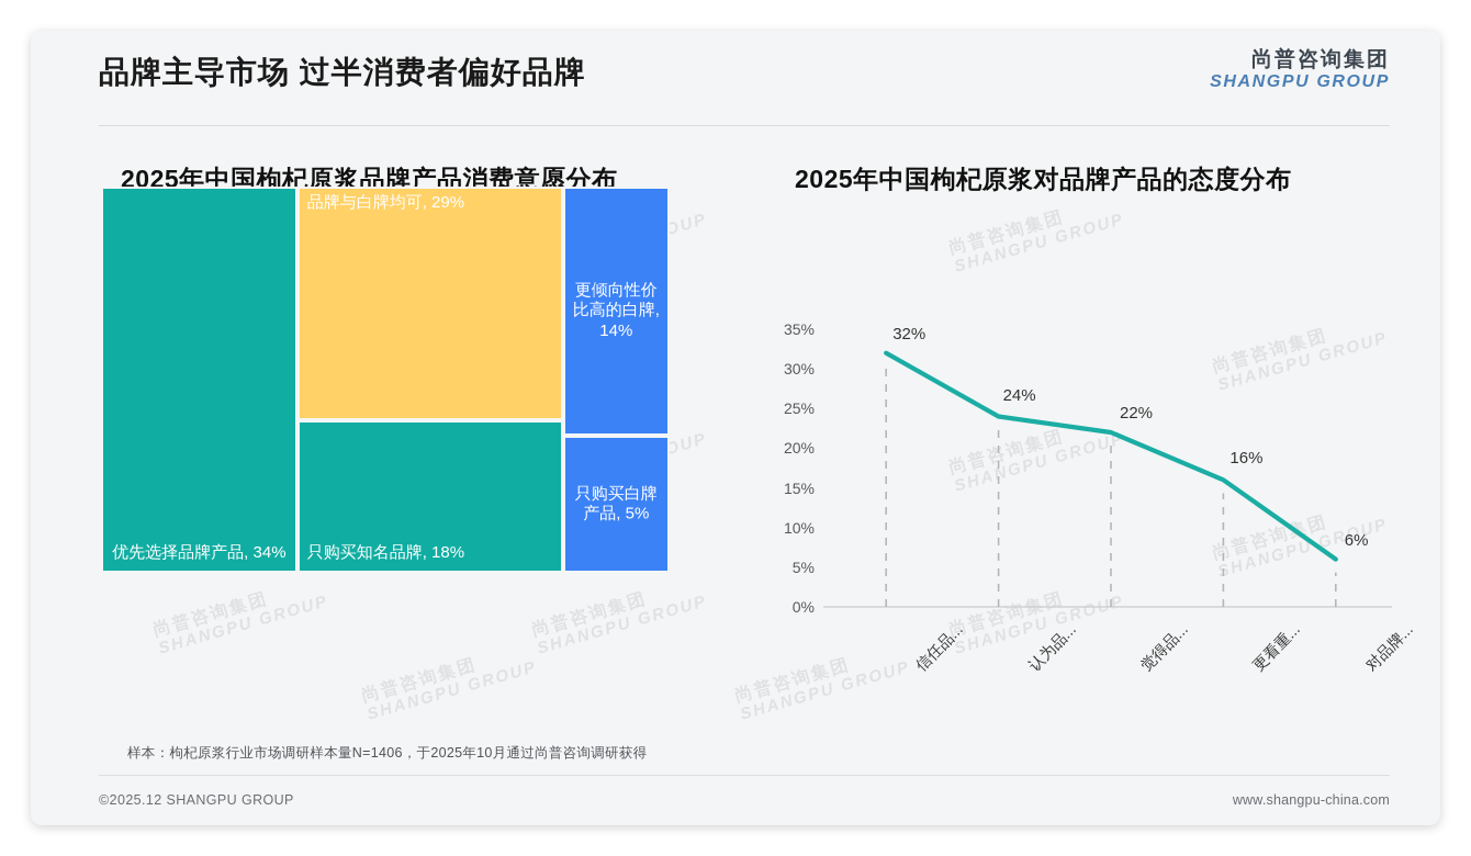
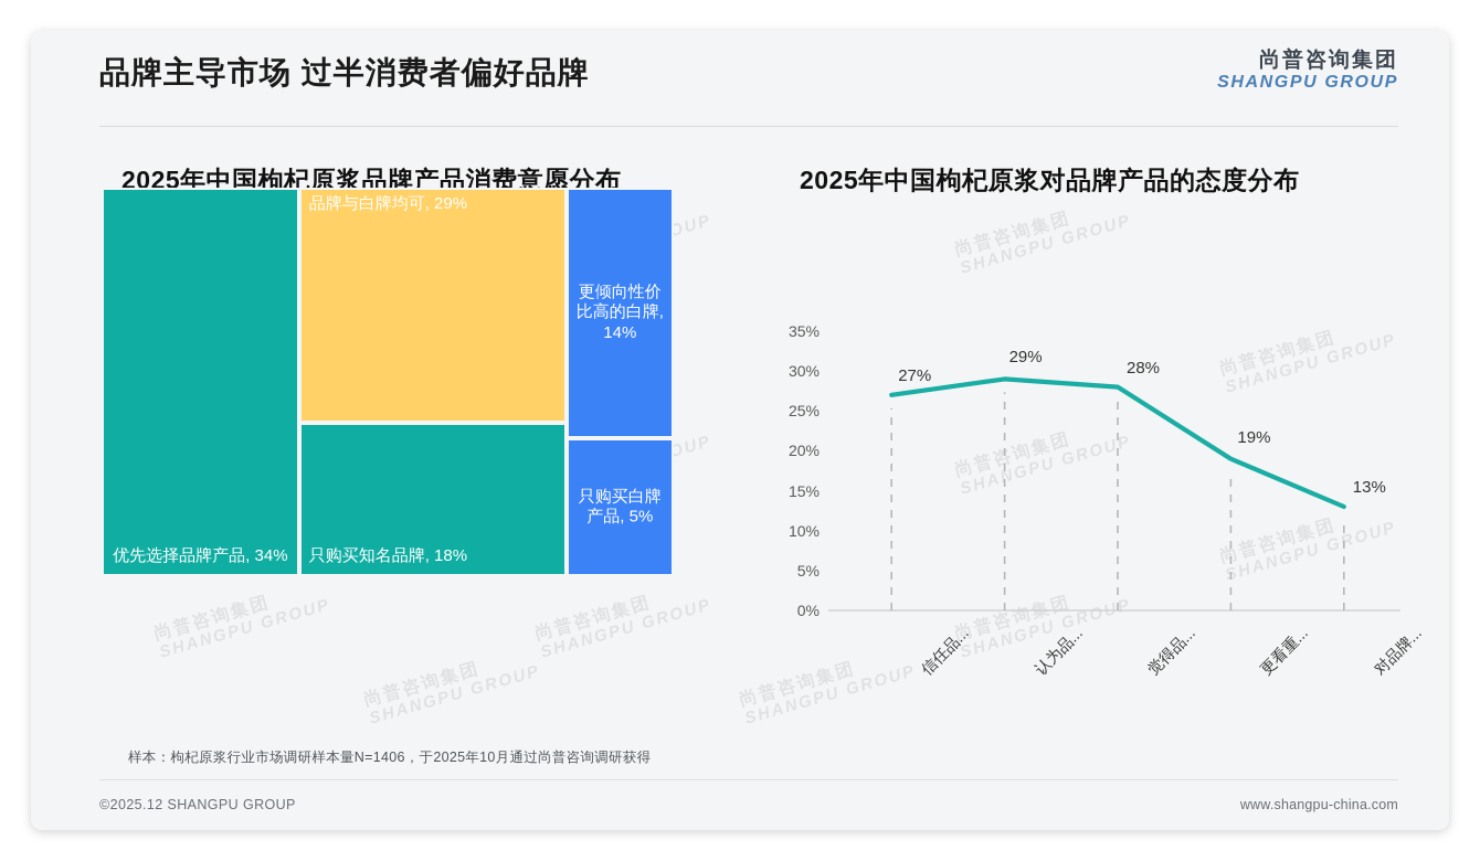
2025年中国枸杞原浆对品牌产品的态度分布/信任品...: 32% -> 27%
2025年中国枸杞原浆对品牌产品的态度分布/认为品...: 24% -> 29%
2025年中国枸杞原浆对品牌产品的态度分布/觉得品...: 22% -> 28%
2025年中国枸杞原浆对品牌产品的态度分布/更看重...: 16% -> 19%
2025年中国枸杞原浆对品牌产品的态度分布/对品牌...: 6% -> 13%
